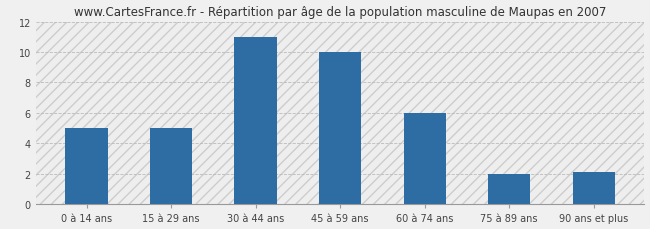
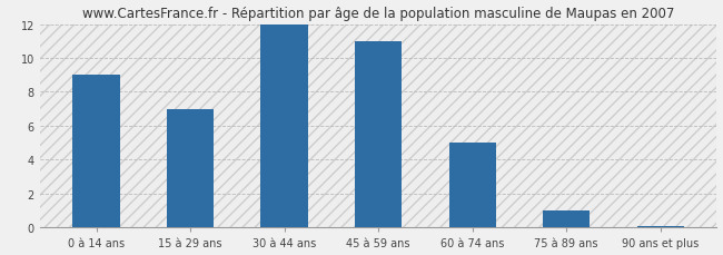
0 à 14 ans: 5.0 -> 9.0
15 à 29 ans: 5.0 -> 7.0
30 à 44 ans: 11.0 -> 12.0
45 à 59 ans: 10.0 -> 11.0
60 à 74 ans: 6.0 -> 5.0
75 à 89 ans: 2.0 -> 1.0
90 ans et plus: 2.1 -> 0.1
